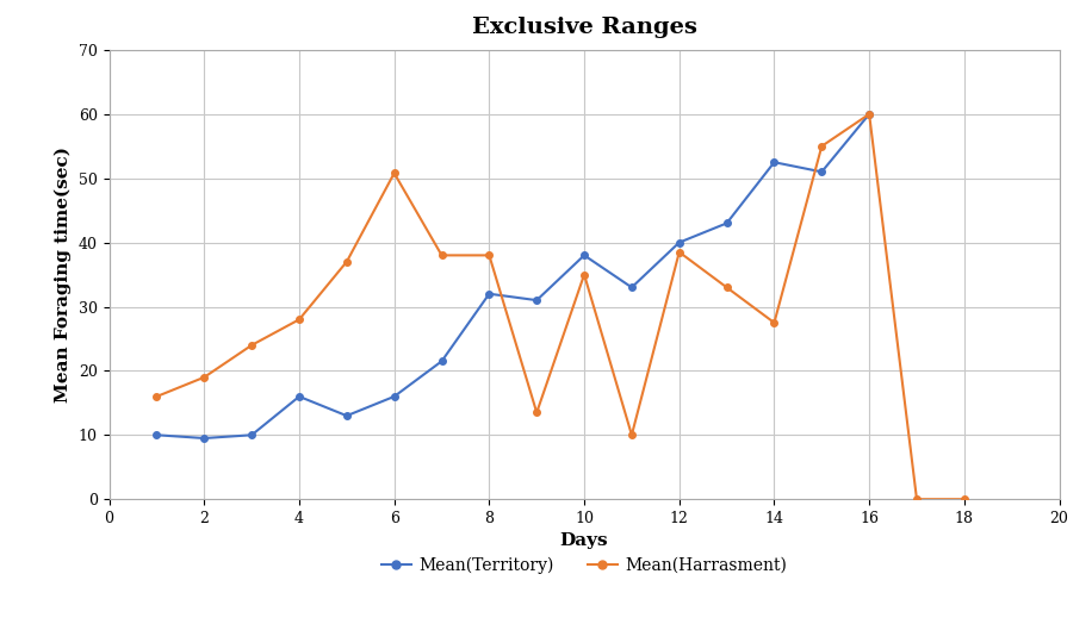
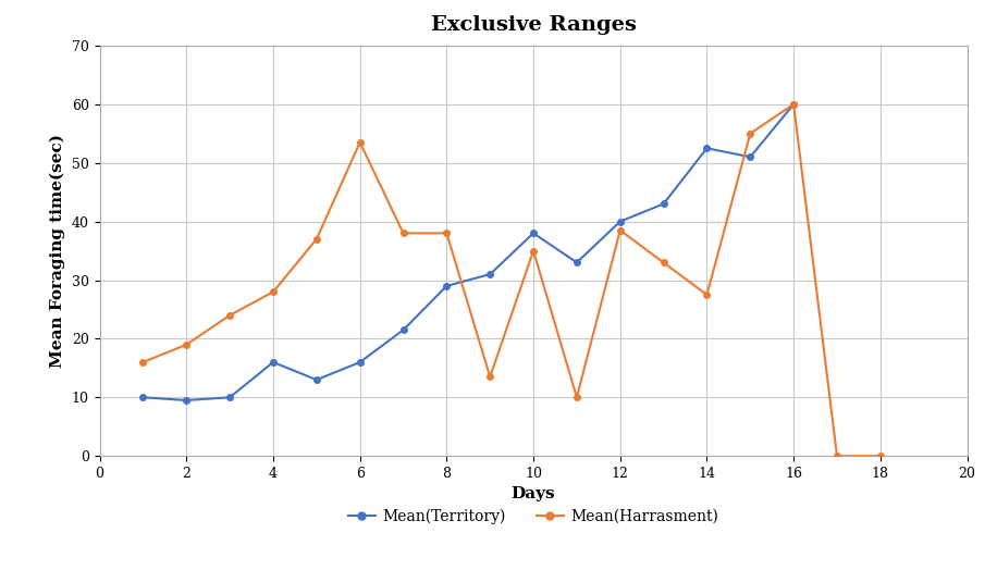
Mean(Harrasment)/6: 50.8 -> 53.5
Mean(Territory)/8: 32.0 -> 29.0
